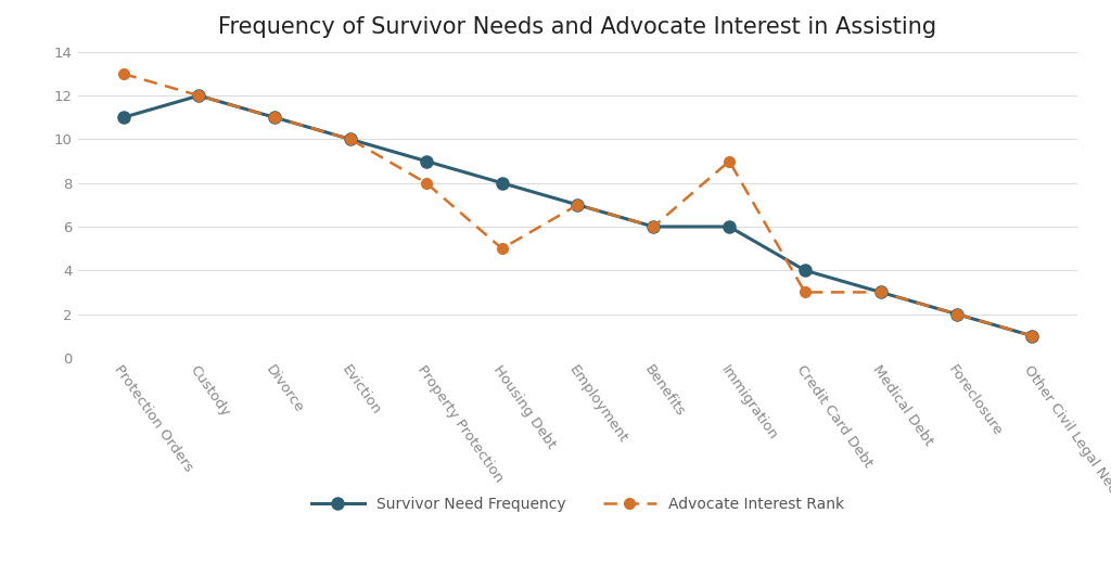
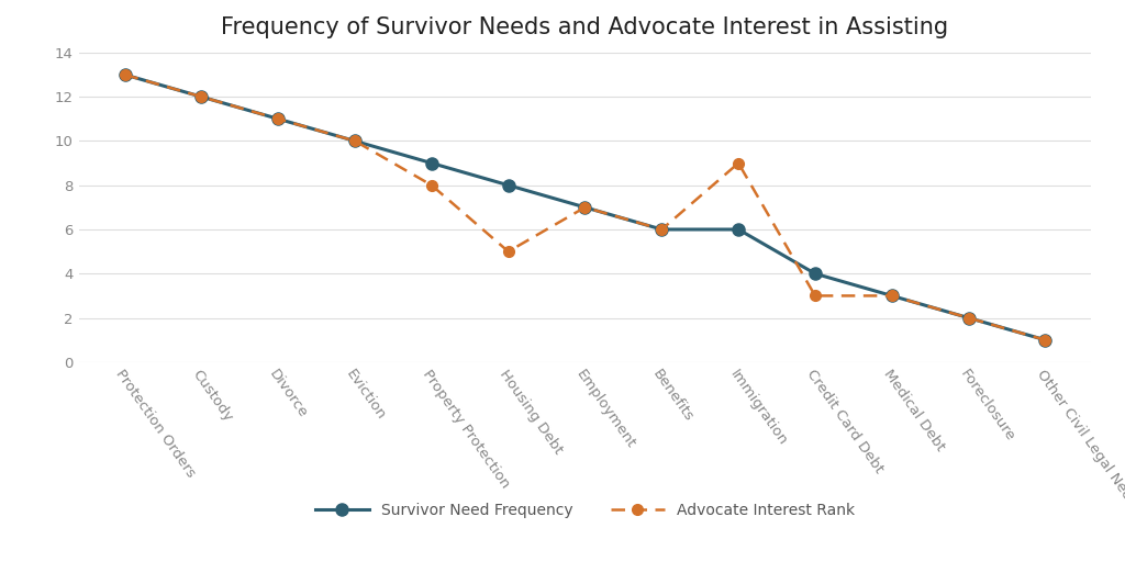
Survivor Need Frequency/Protection Orders: 11 -> 13
